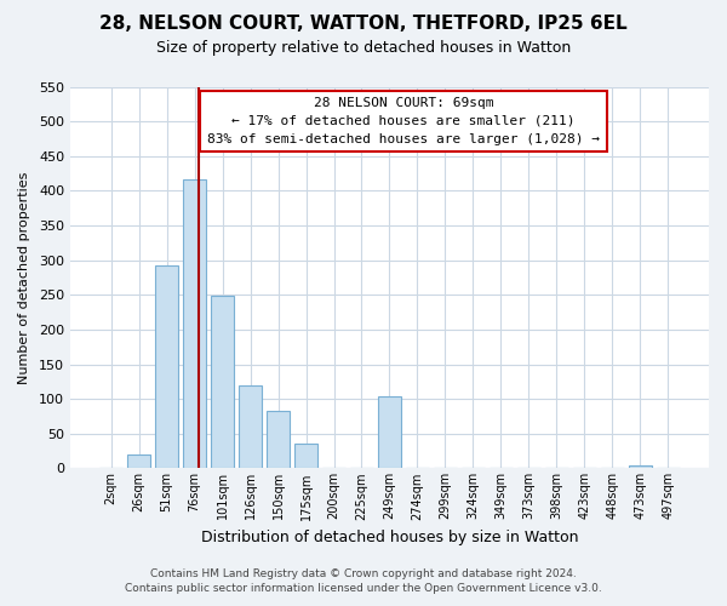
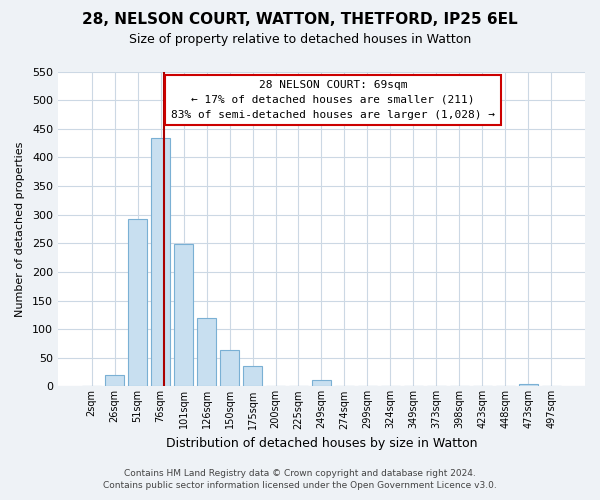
76sqm: 416 -> 433
150sqm: 82 -> 63
249sqm: 104 -> 12
